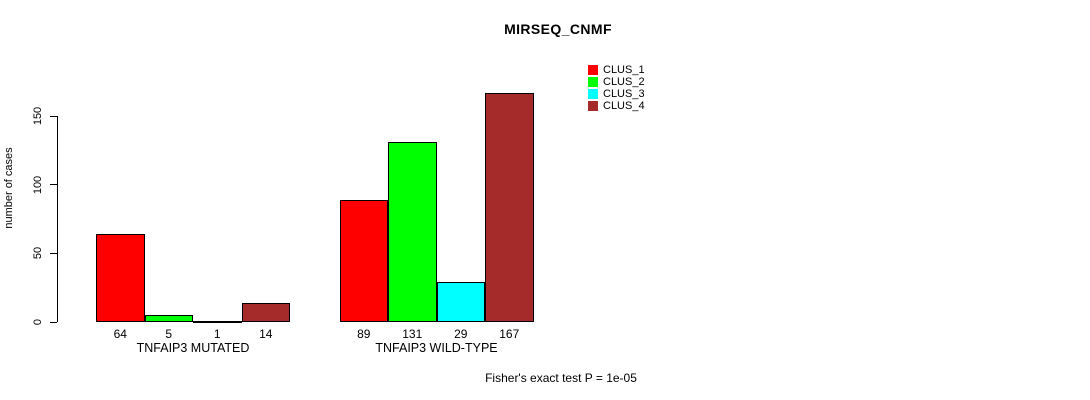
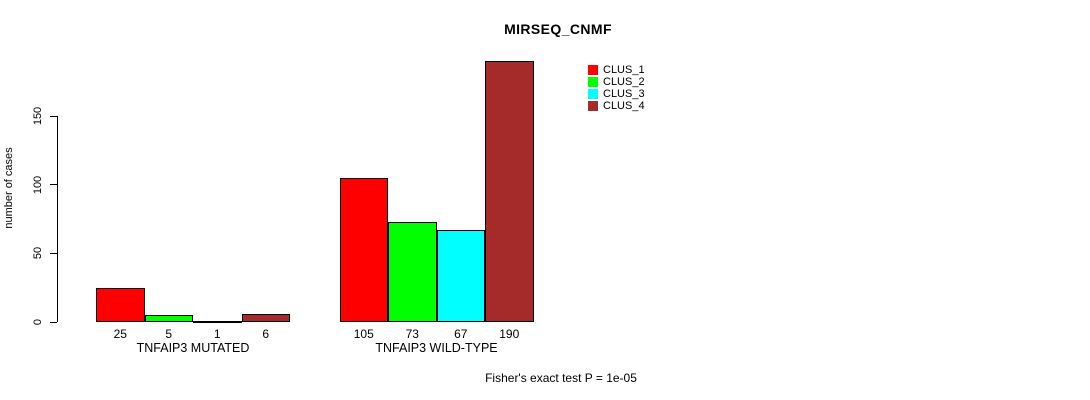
CLUS_1/TNFAIP3 MUTATED: 64 -> 25
CLUS_4/TNFAIP3 MUTATED: 14 -> 6
CLUS_1/TNFAIP3 WILD-TYPE: 89 -> 105
CLUS_2/TNFAIP3 WILD-TYPE: 131 -> 73
CLUS_3/TNFAIP3 WILD-TYPE: 29 -> 67
CLUS_4/TNFAIP3 WILD-TYPE: 167 -> 190
